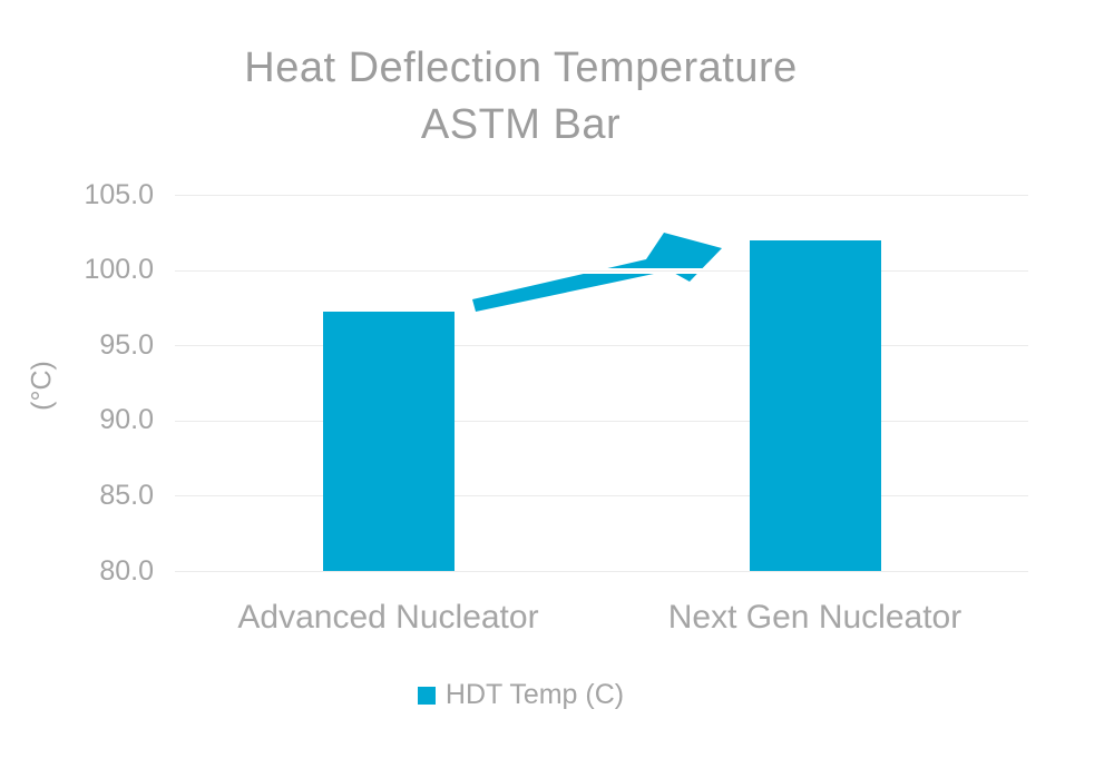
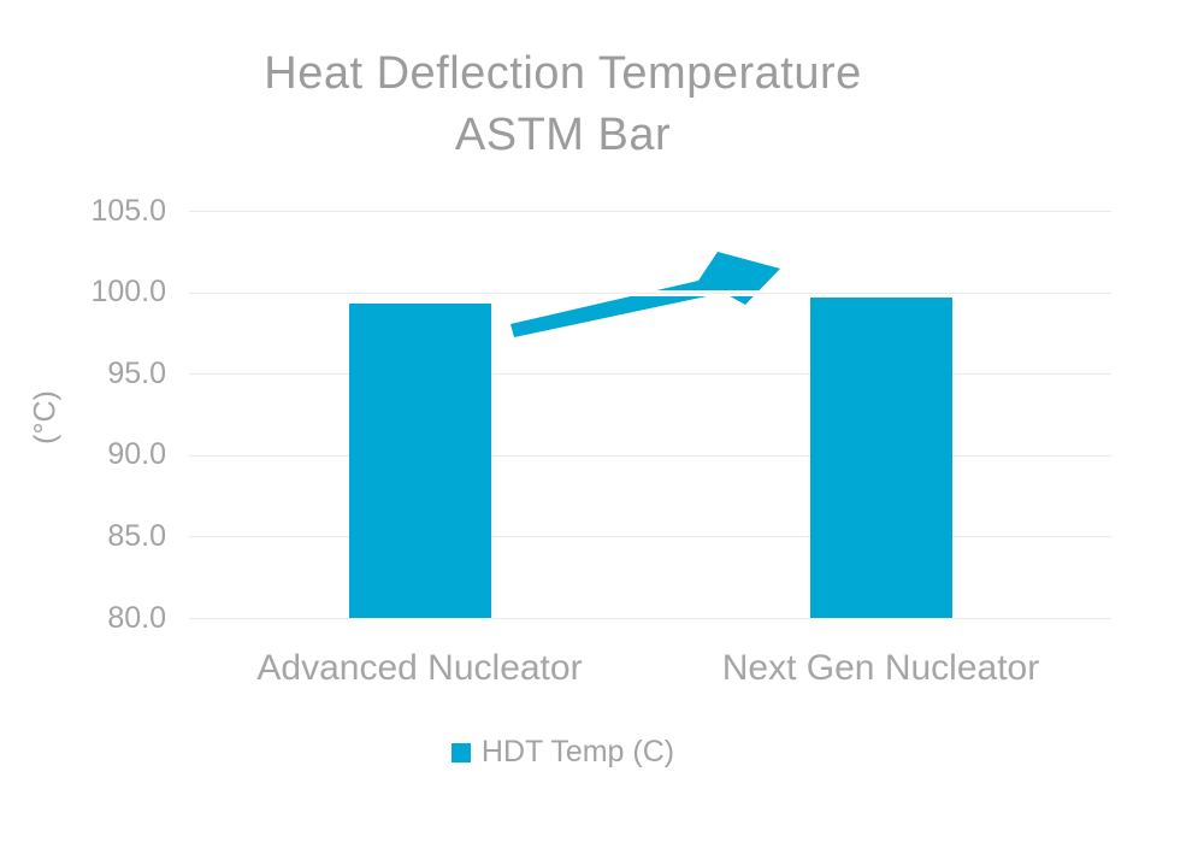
Advanced Nucleator: 97.2 -> 99.3
Next Gen Nucleator: 102.0 -> 99.7
